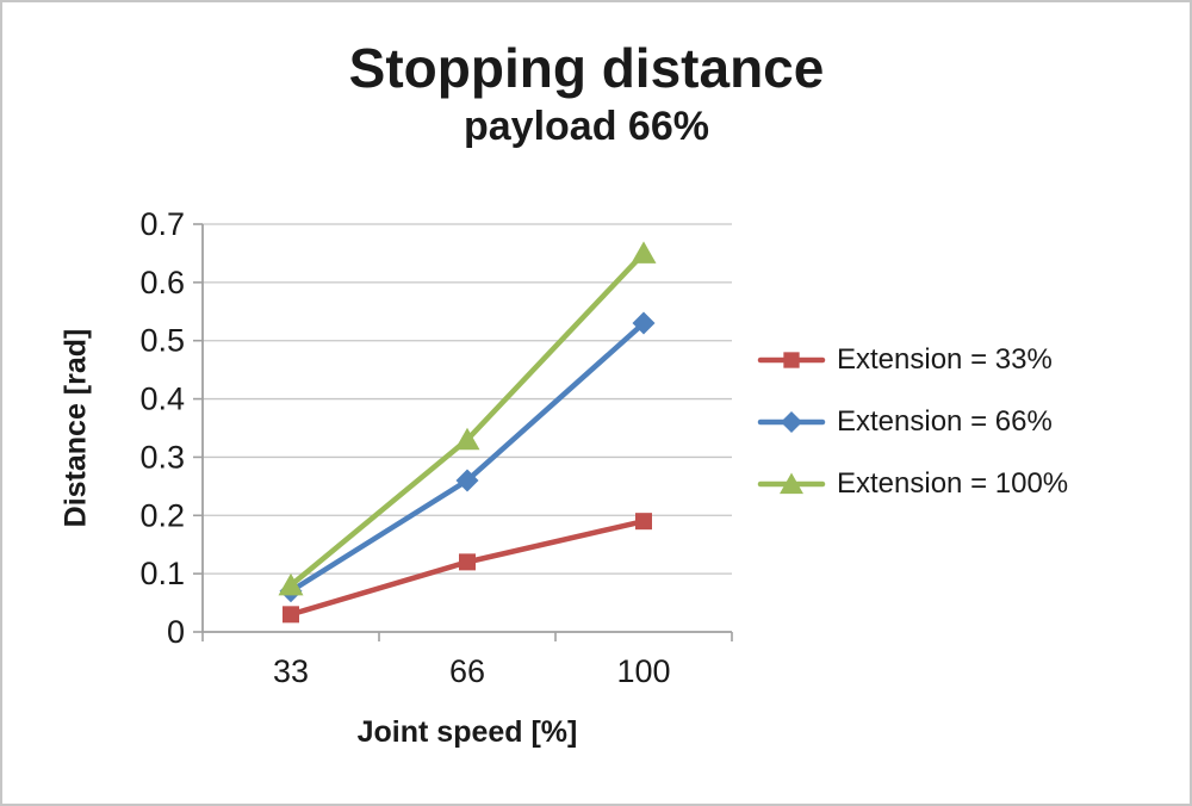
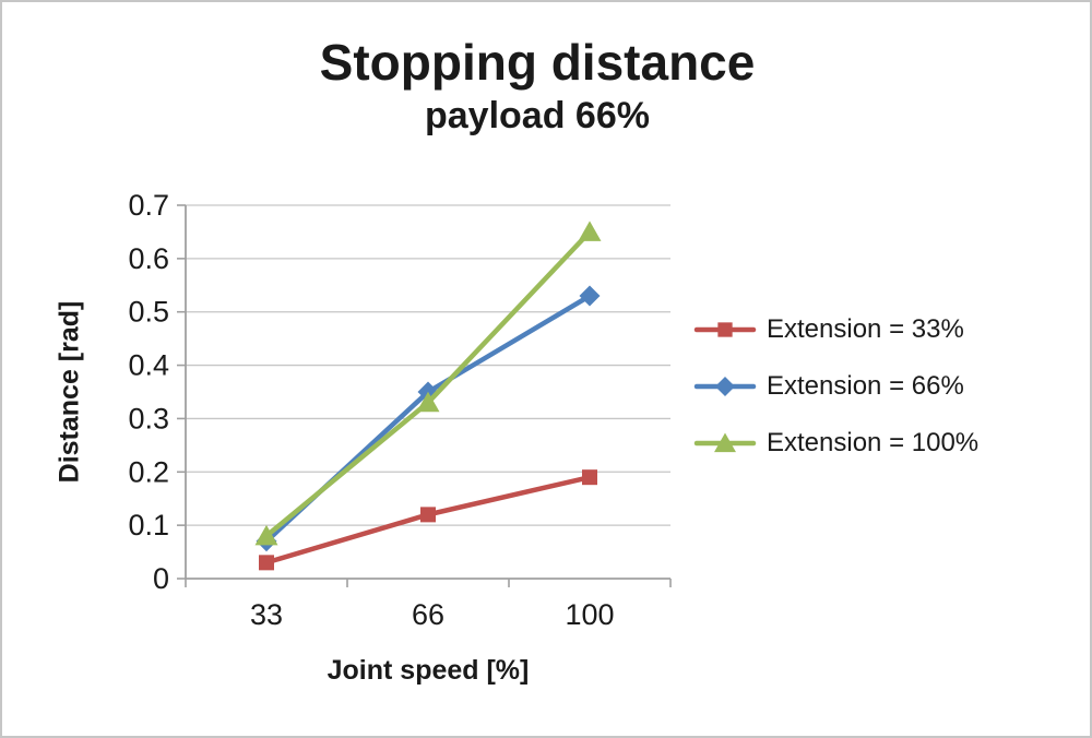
Extension = 66%/66: 0.26 -> 0.35
